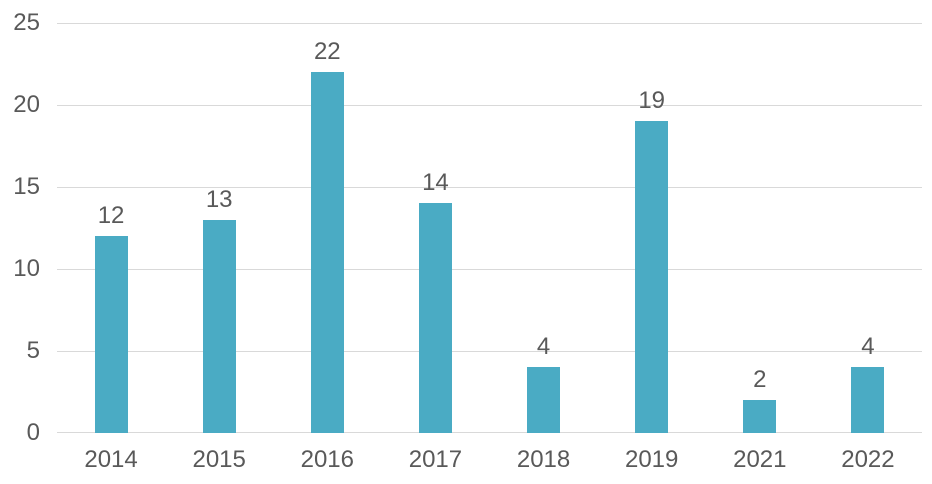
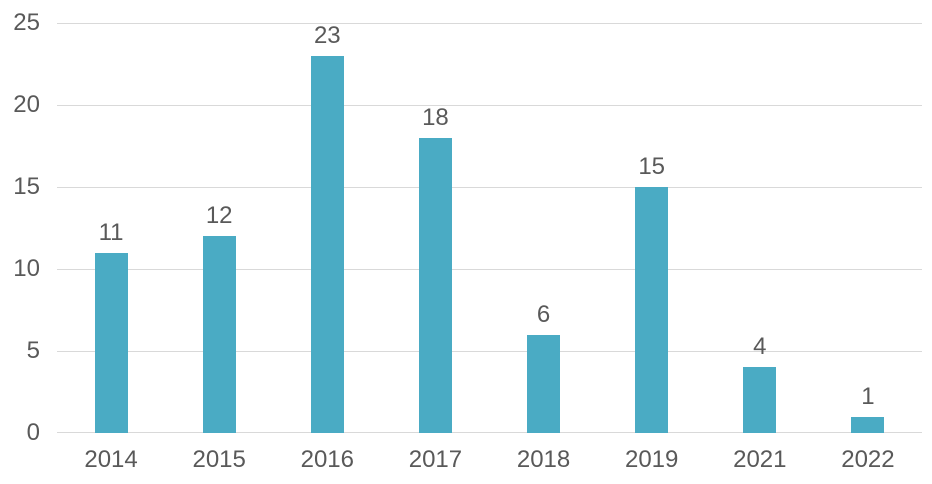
2014: 12 -> 11
2015: 13 -> 12
2016: 22 -> 23
2017: 14 -> 18
2018: 4 -> 6
2019: 19 -> 15
2021: 2 -> 4
2022: 4 -> 1
